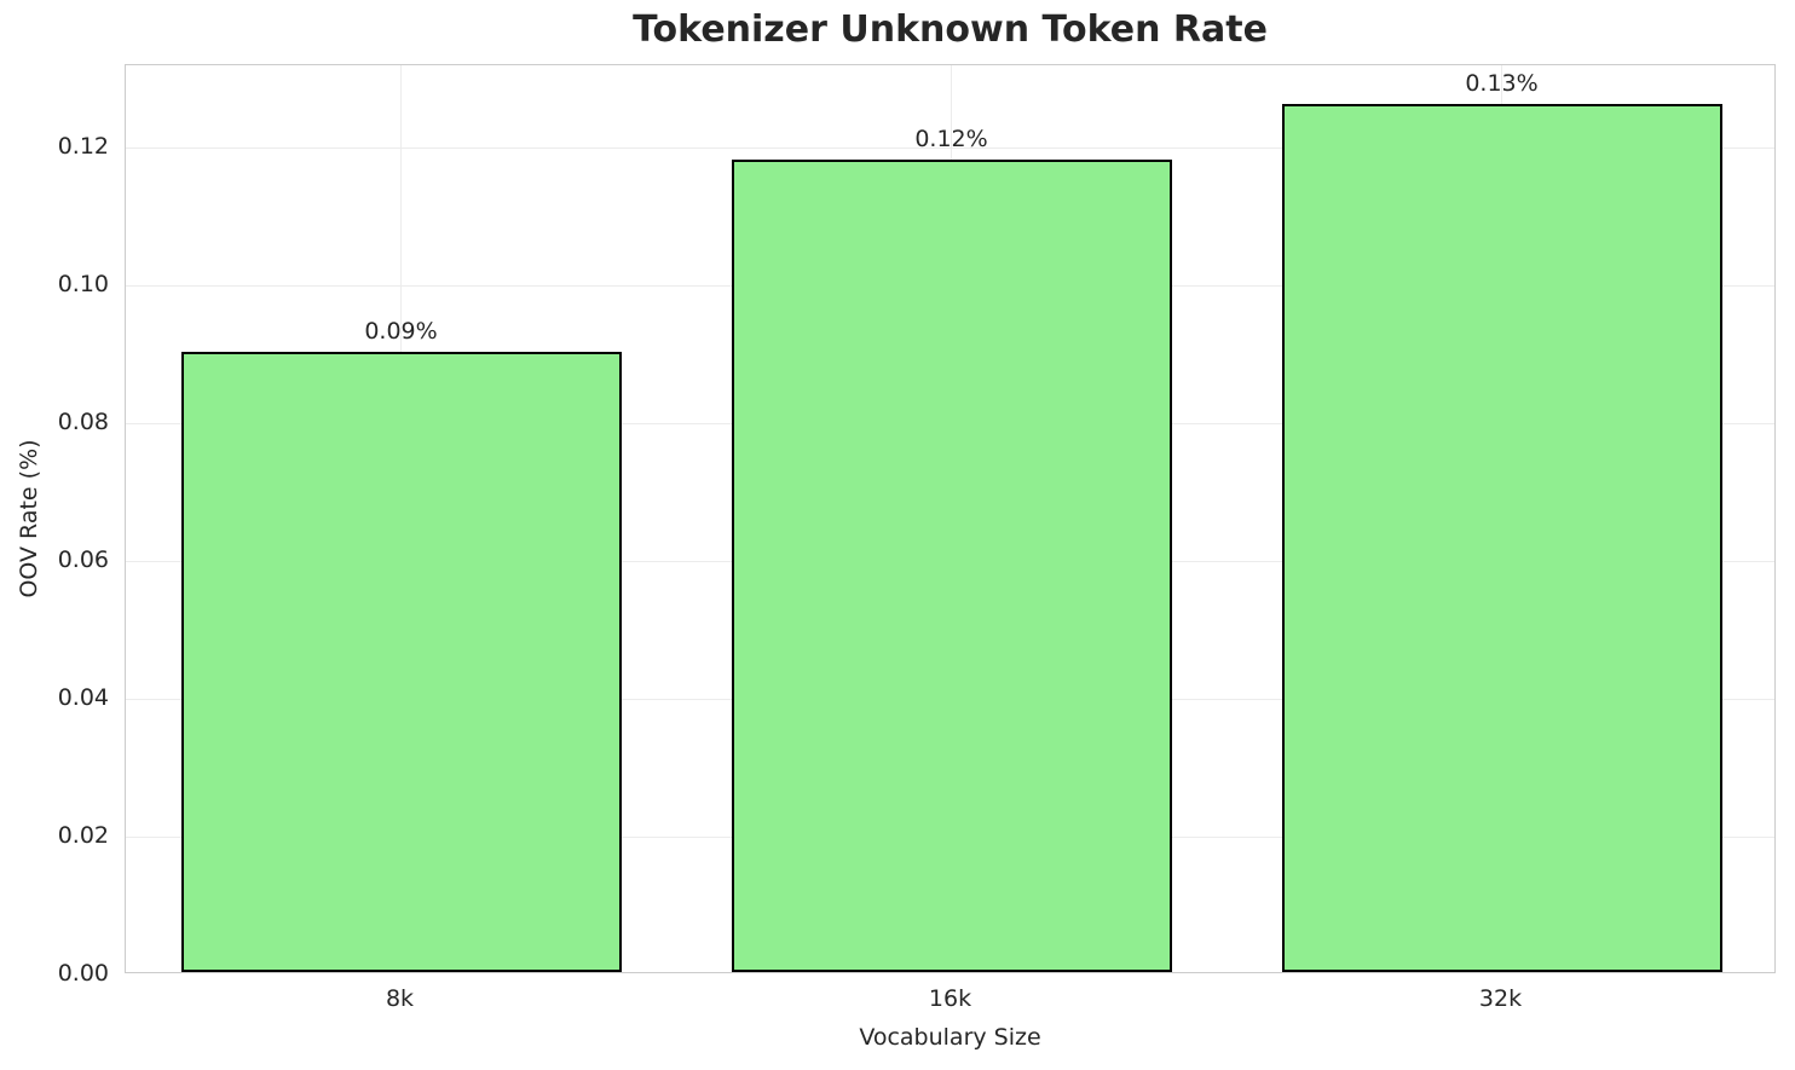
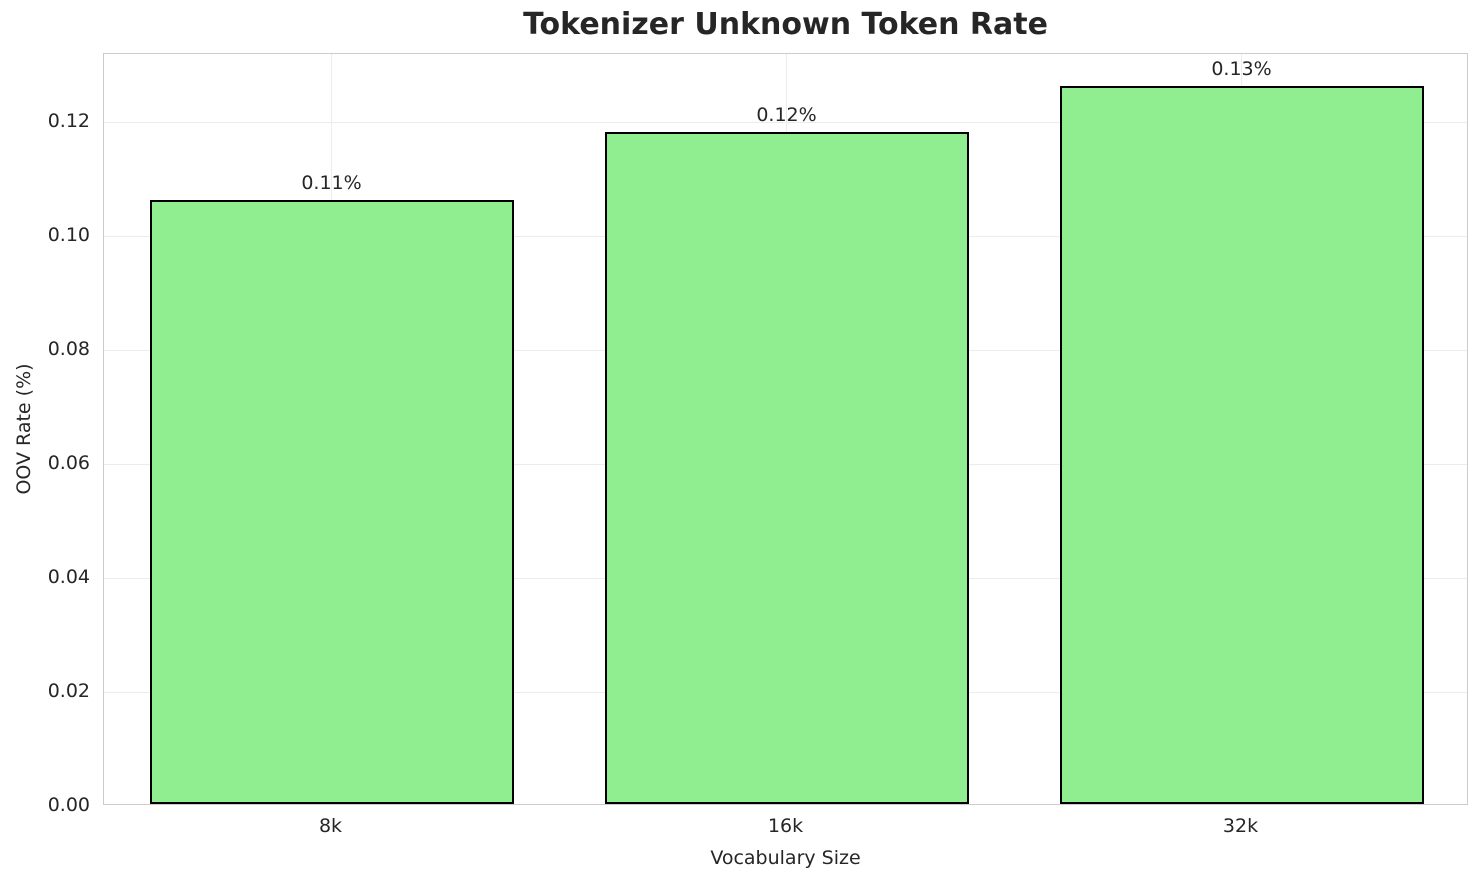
8k: 0.09% -> 0.11%
